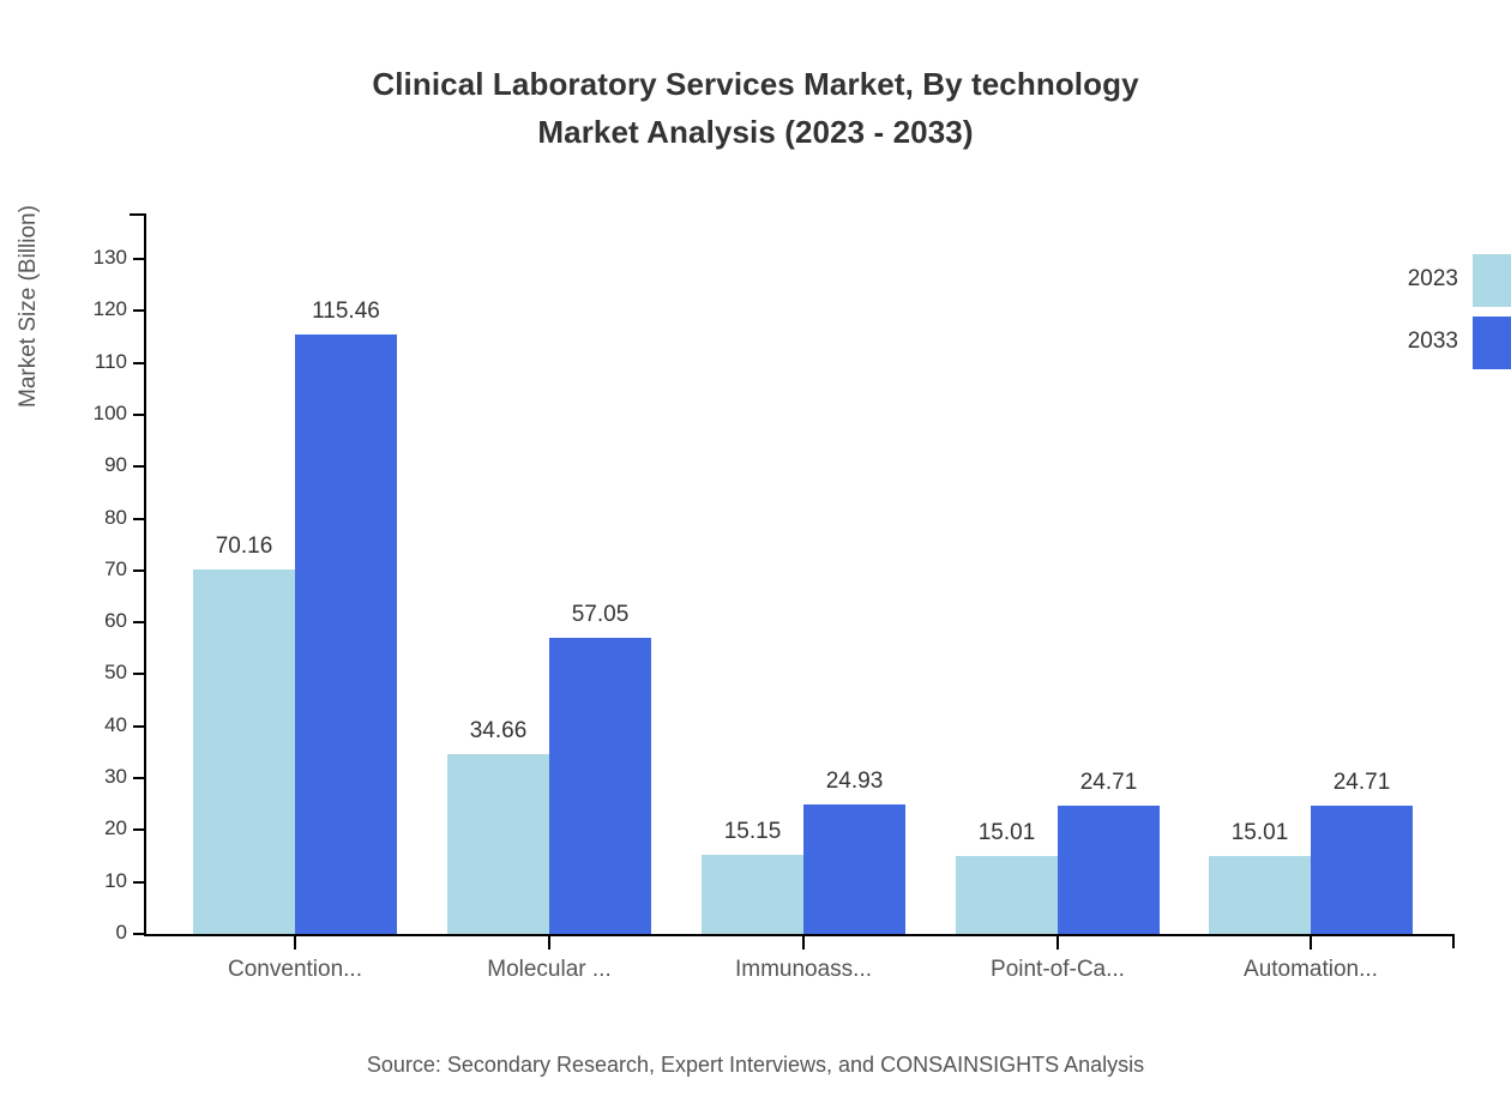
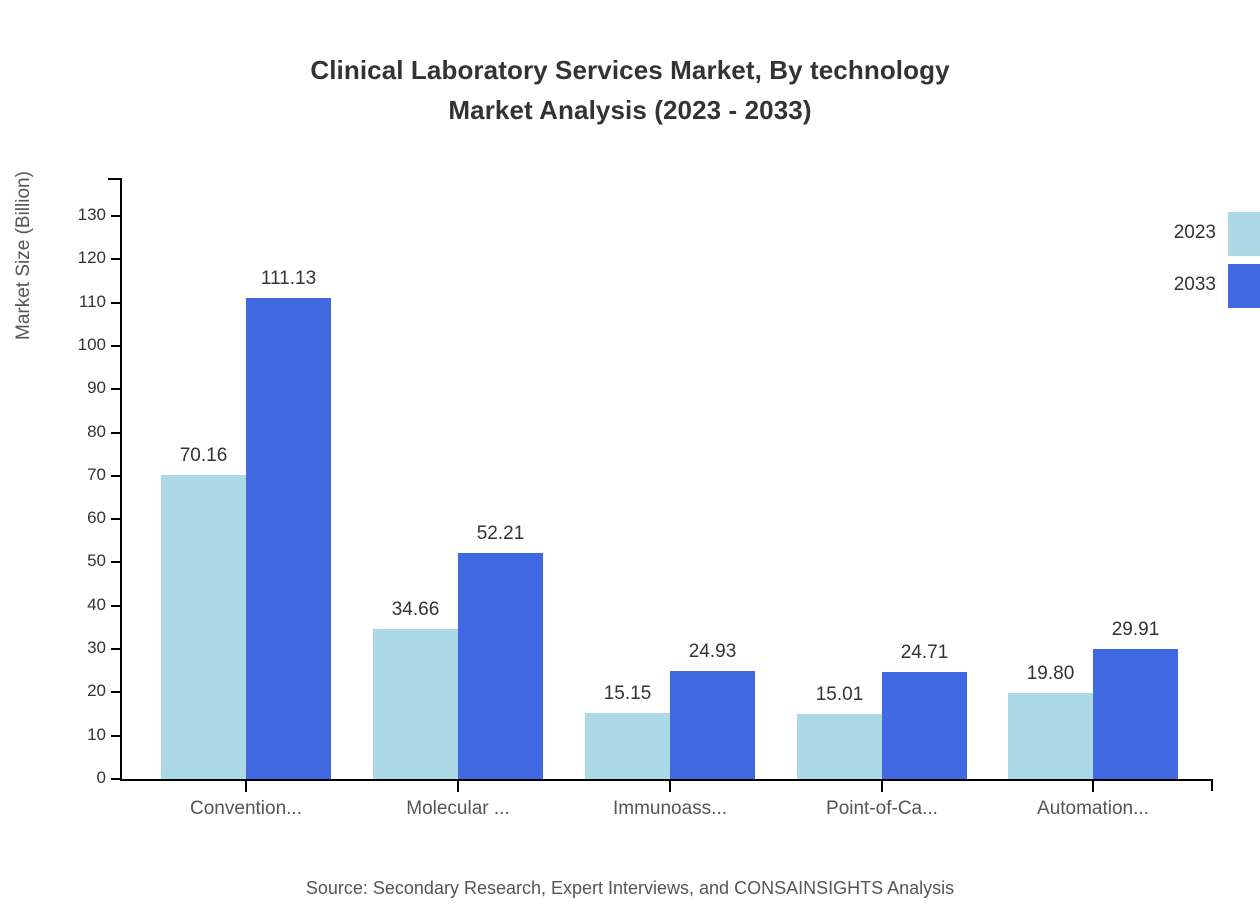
2033/Convention...: 115.46 -> 111.13
2033/Molecular ...: 57.05 -> 52.21
2023/Automation...: 15.01 -> 19.80
2033/Automation...: 24.71 -> 29.91
